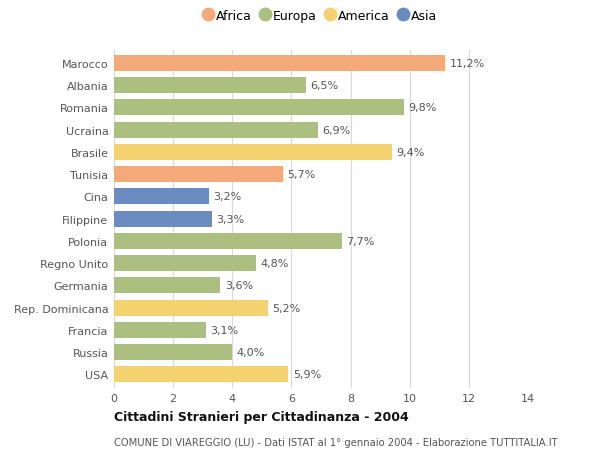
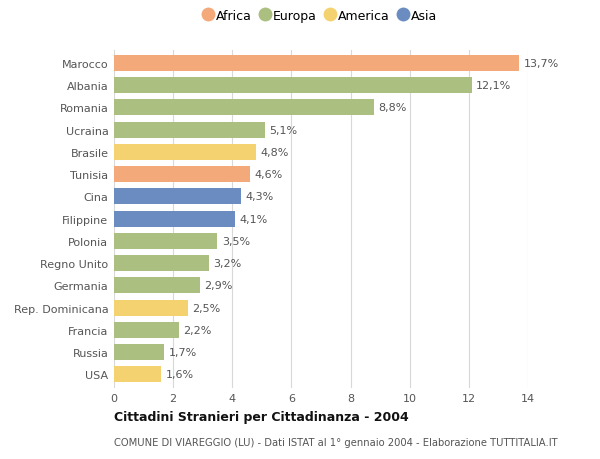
Marocco: 11,2% -> 13,7%
Albania: 6,5% -> 12,1%
Romania: 9,8% -> 8,8%
Ucraina: 6,9% -> 5,1%
Brasile: 9,4% -> 4,8%
Tunisia: 5,7% -> 4,6%
Cina: 3,2% -> 4,3%
Filippine: 3,3% -> 4,1%
Polonia: 7,7% -> 3,5%
Regno Unito: 4,8% -> 3,2%
Germania: 3,6% -> 2,9%
Rep. Dominicana: 5,2% -> 2,5%
Francia: 3,1% -> 2,2%
Russia: 4,0% -> 1,7%
USA: 5,9% -> 1,6%
